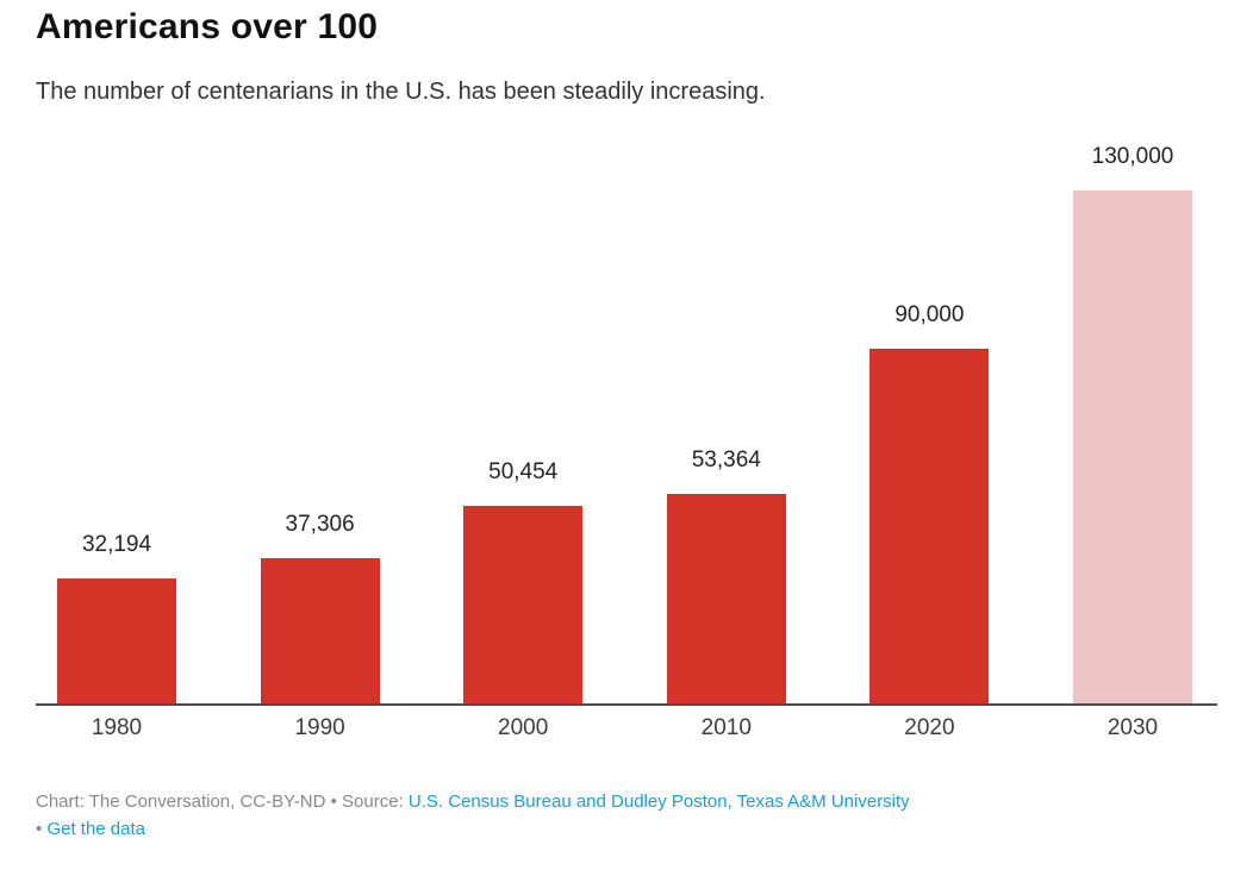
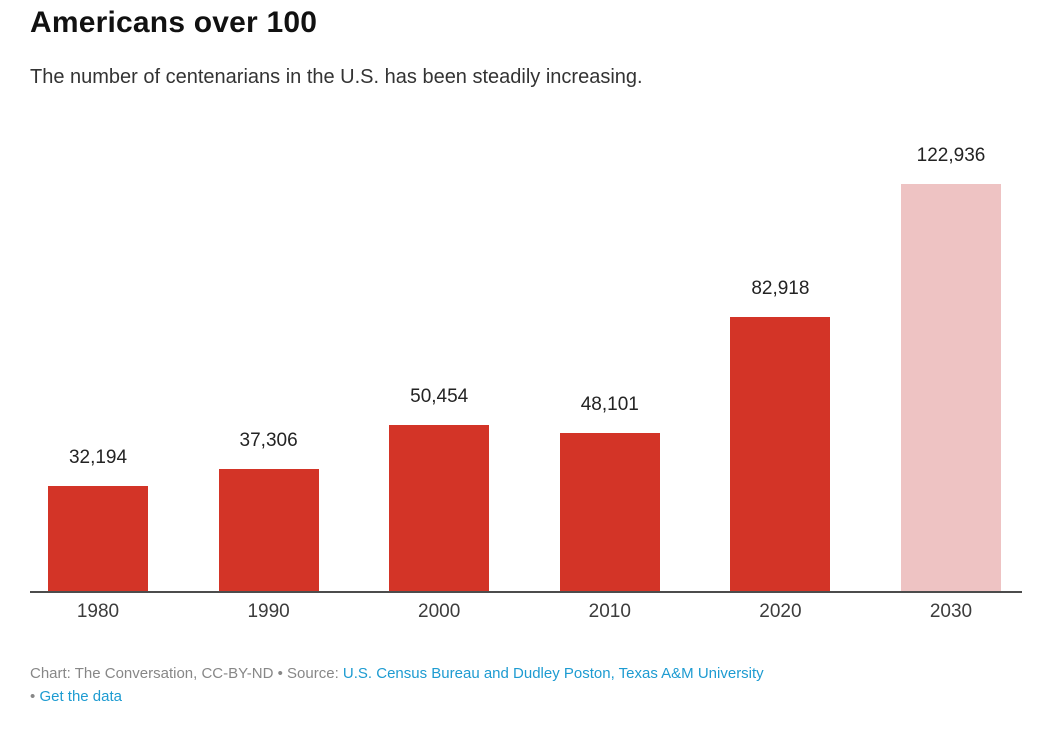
2010: 53,364 -> 48,101
2020: 90,000 -> 82,918
2030: 130,000 -> 122,936
